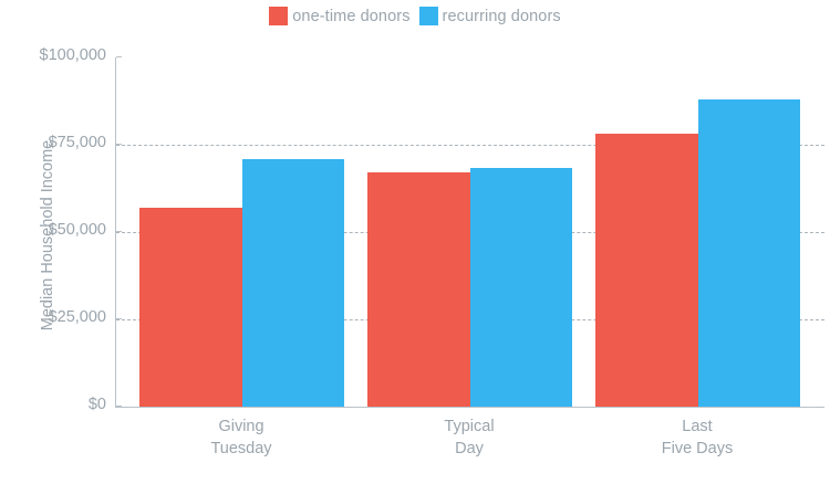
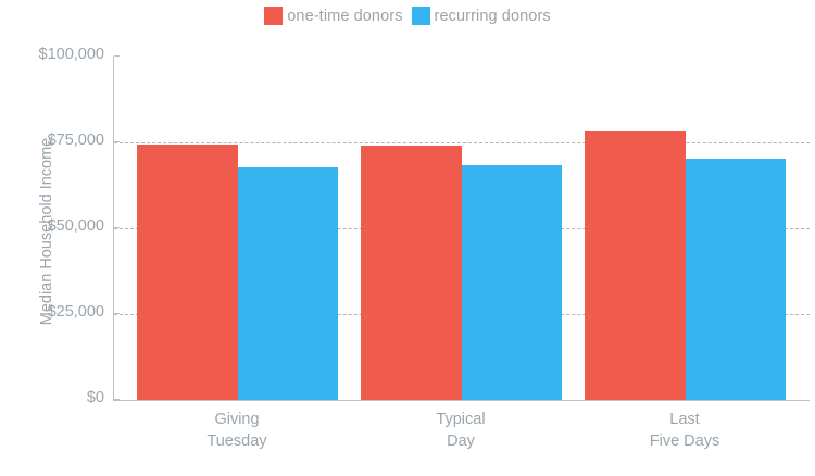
one-time donors/Giving Tuesday: $57000 -> $74000
recurring donors/Giving Tuesday: $71000 -> $68000
one-time donors/Typical Day: $67000 -> $74000
recurring donors/Last Five Days: $88000 -> $70000
